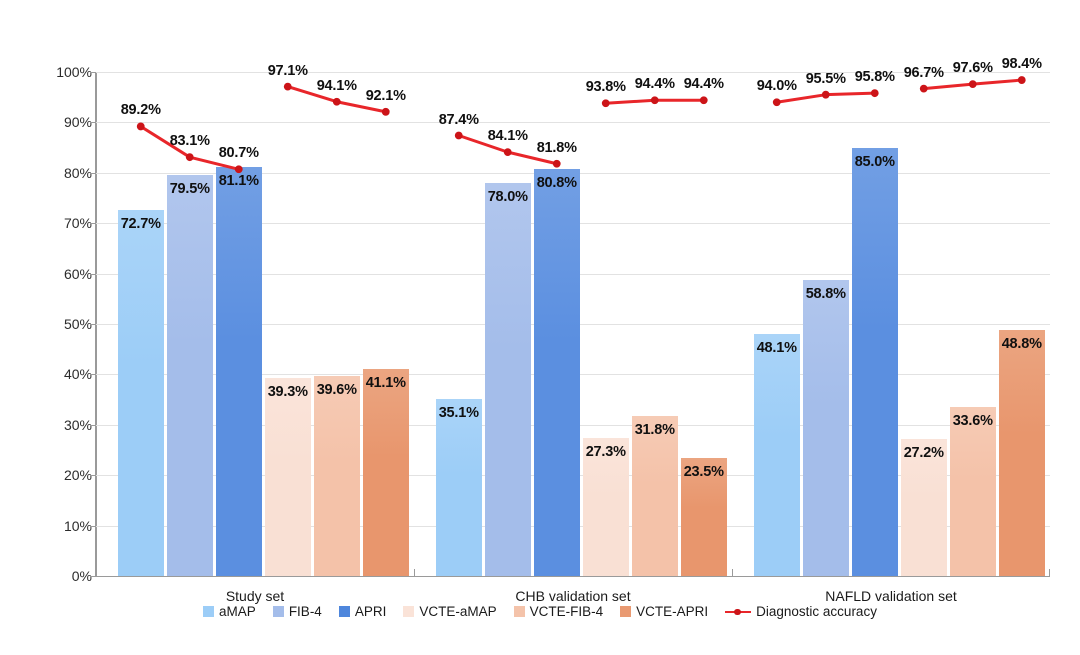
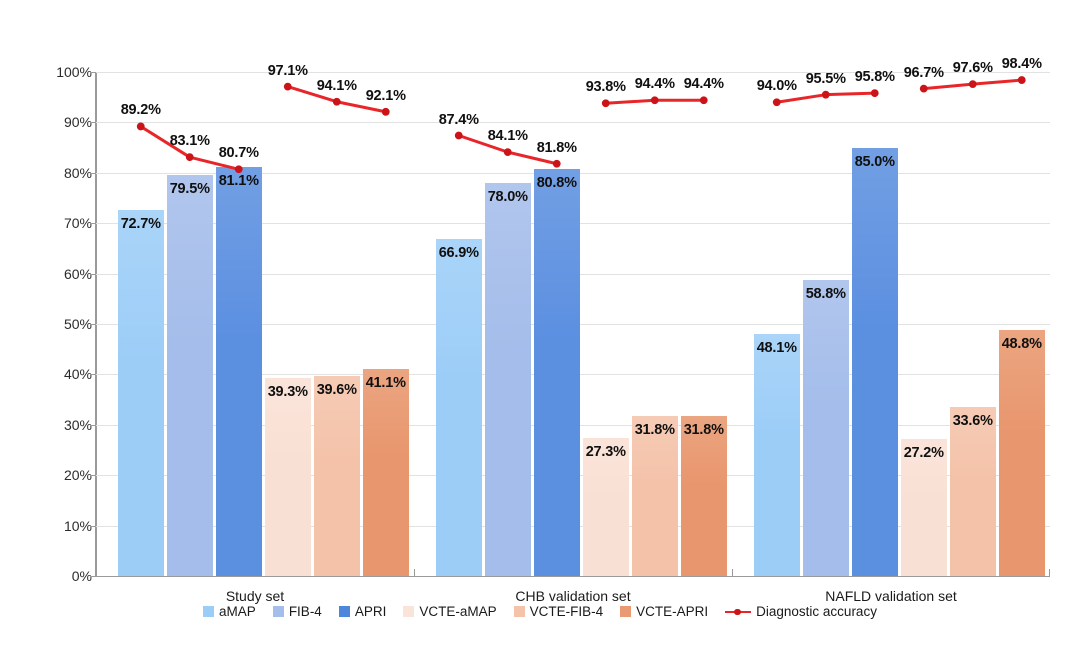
aMAP/CHB validation set: 35.1% -> 66.9%
VCTE-APRI/CHB validation set: 23.5% -> 31.8%
